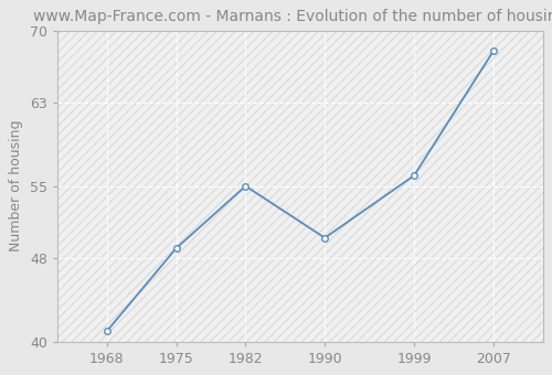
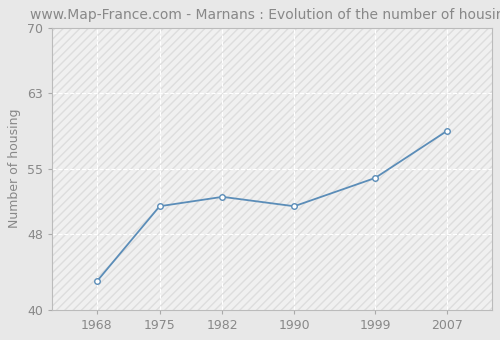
1968: 41 -> 43
1975: 49 -> 51
1982: 55 -> 52
1990: 50 -> 51
1999: 56 -> 54
2007: 68 -> 59
